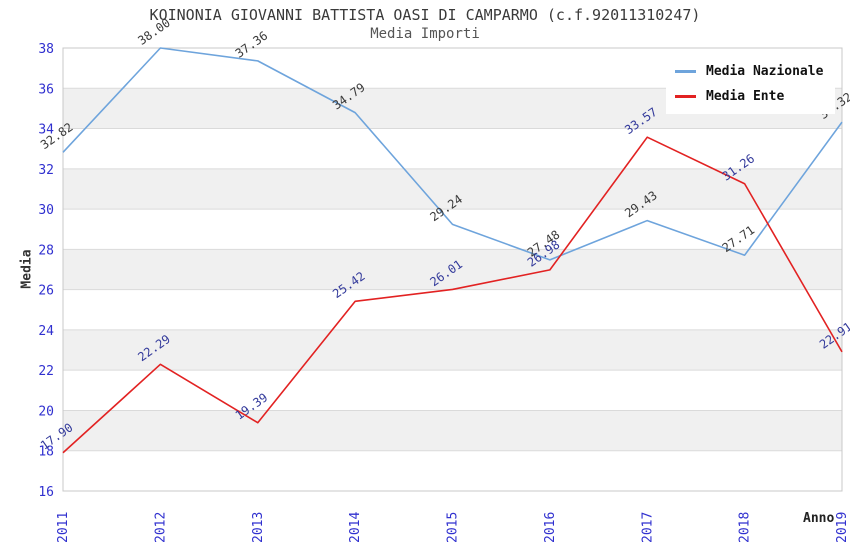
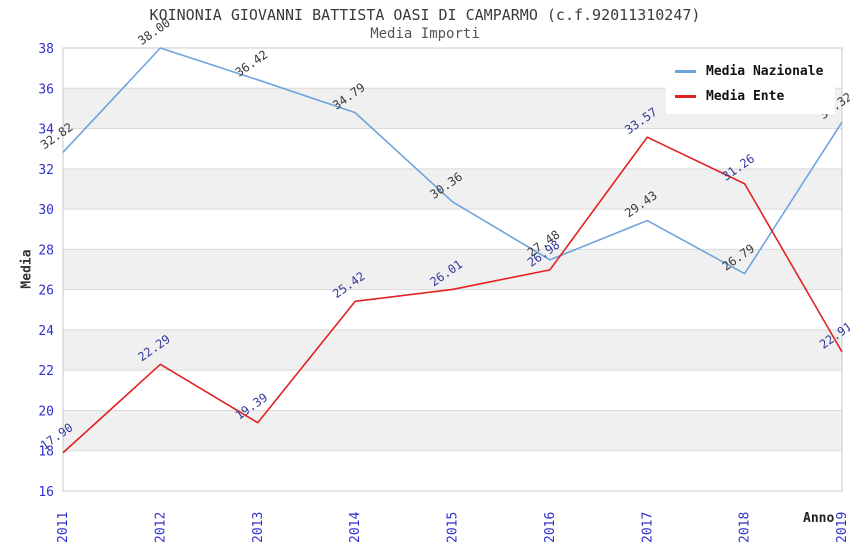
Media Nazionale/2013: 37.36 -> 36.42
Media Nazionale/2015: 29.24 -> 30.36
Media Nazionale/2018: 27.71 -> 26.79
